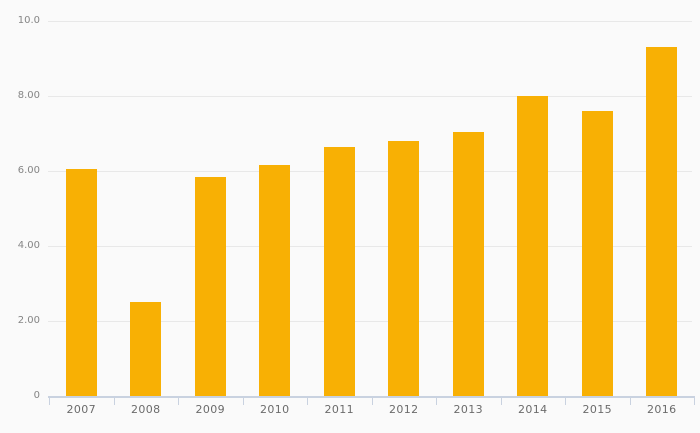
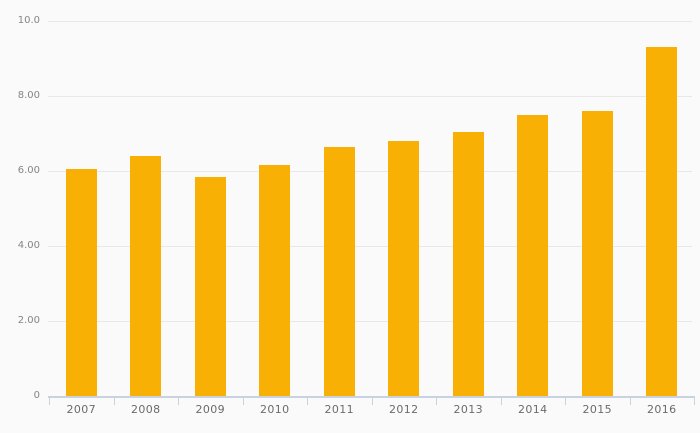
2008: 2.5 -> 6.4
2014: 8.0 -> 7.5
